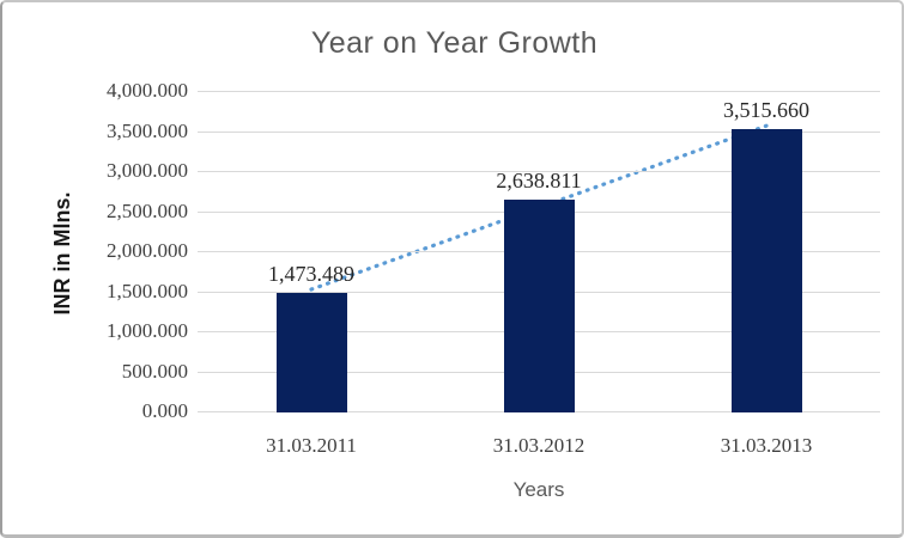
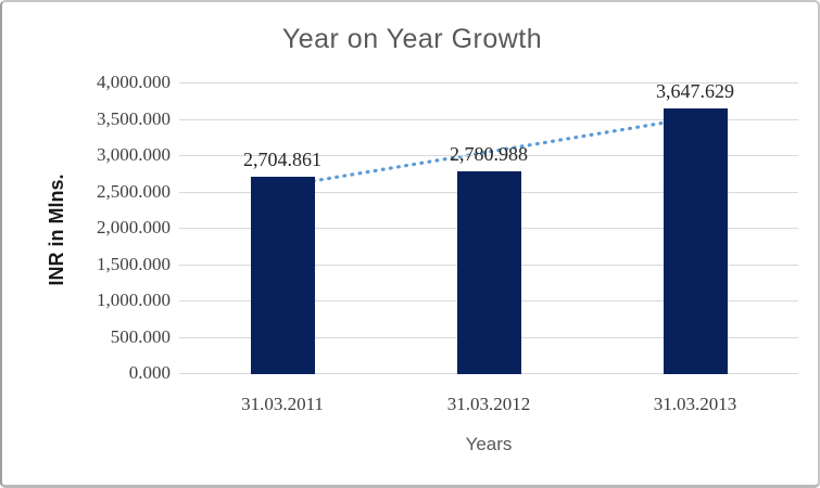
31.03.2011: 1,473.489 -> 2,704.861
31.03.2012: 2,638.811 -> 2,780.988
31.03.2013: 3,515.660 -> 3,647.629
